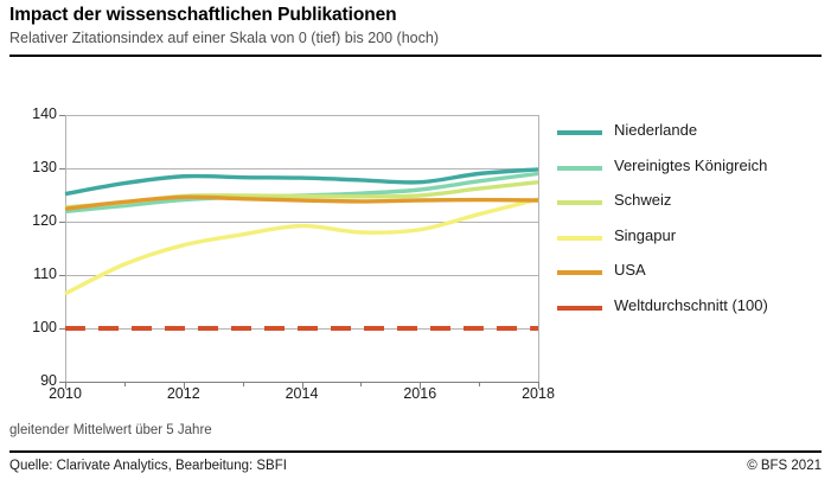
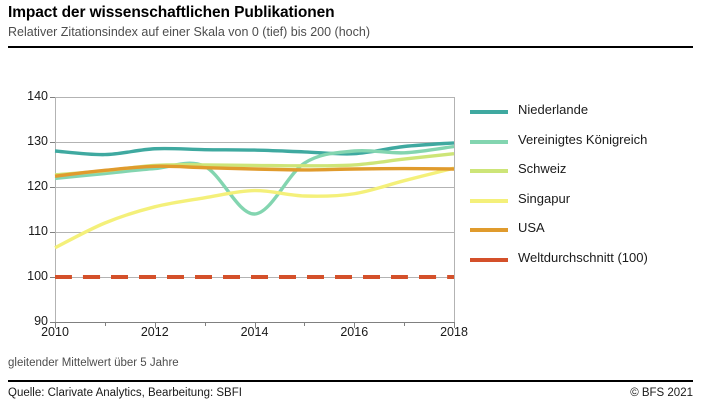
Niederlande/2010: 125 -> 128
Vereinigtes Königreich/2014: 125 -> 114
Vereinigtes Königreich/2016: 126 -> 128
